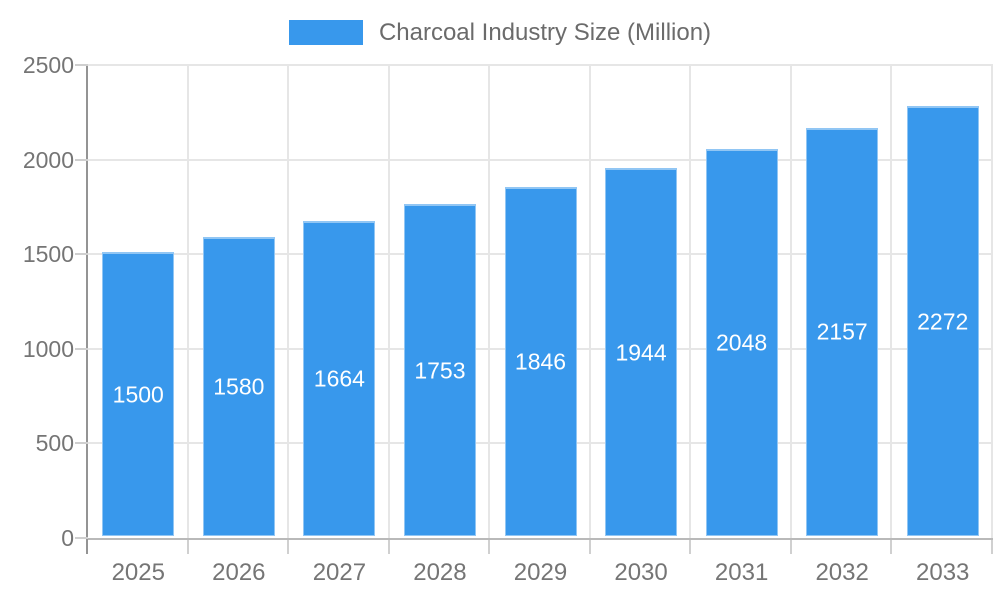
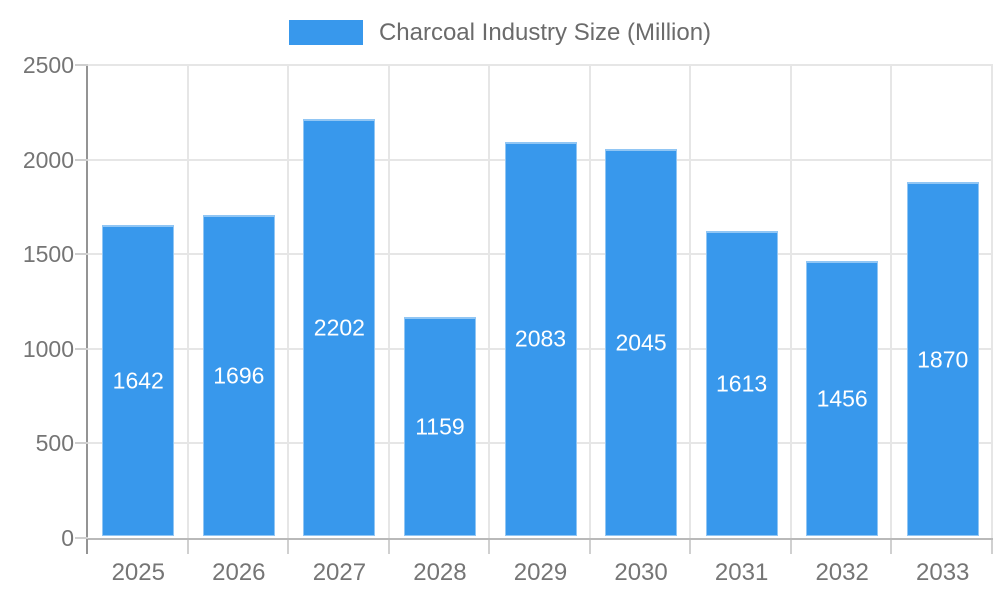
2025: 1500 -> 1642
2026: 1580 -> 1696
2027: 1664 -> 2202
2028: 1753 -> 1159
2029: 1846 -> 2083
2030: 1944 -> 2045
2031: 2048 -> 1613
2032: 2157 -> 1456
2033: 2272 -> 1870
